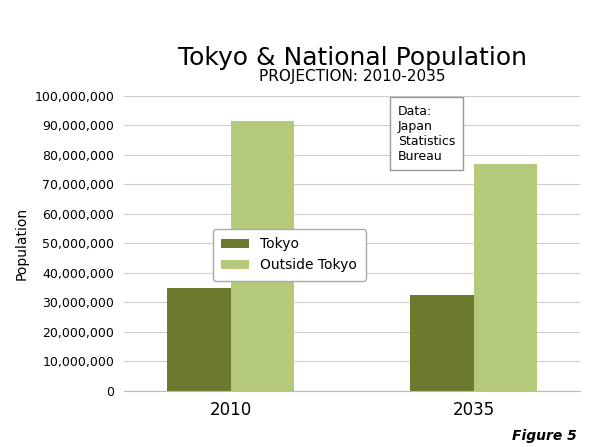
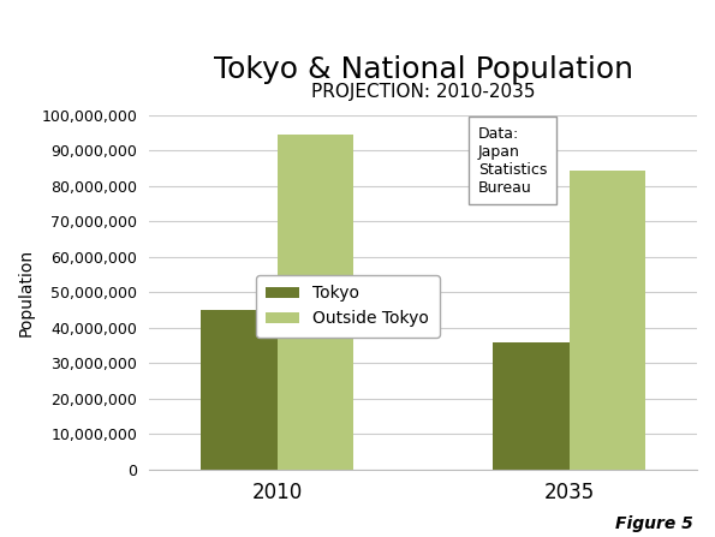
Tokyo/2010: 35,000,000 -> 45,000,000
Outside Tokyo/2010: 91,500,000 -> 94,500,000
Tokyo/2035: 32,500,000 -> 36,000,000
Outside Tokyo/2035: 77,000,000 -> 84,500,000
